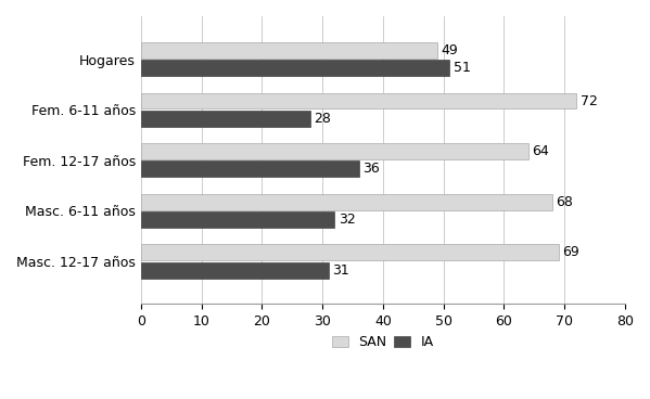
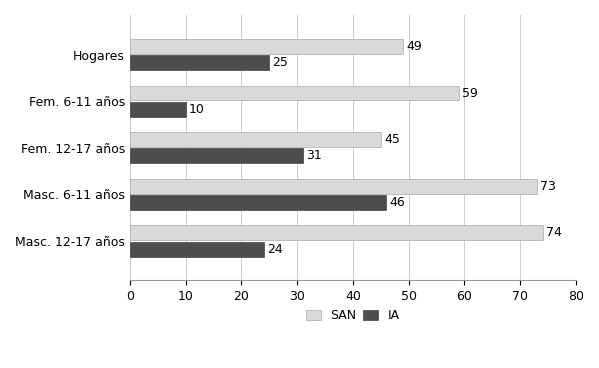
IA/Hogares: 51 -> 25
SAN/Fem. 6-11 años: 72 -> 59
IA/Fem. 6-11 años: 28 -> 10
SAN/Fem. 12-17 años: 64 -> 45
IA/Fem. 12-17 años: 36 -> 31
SAN/Masc. 6-11 años: 68 -> 73
IA/Masc. 6-11 años: 32 -> 46
SAN/Masc. 12-17 años: 69 -> 74
IA/Masc. 12-17 años: 31 -> 24
